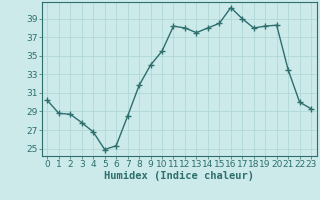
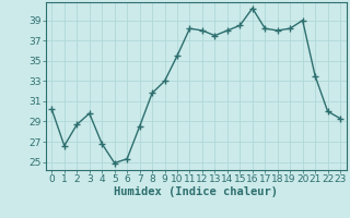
1: 28.8 -> 26.6
3: 27.8 -> 29.8
9: 34.0 -> 33.0
17: 39.0 -> 38.2
20: 38.3 -> 39.0
